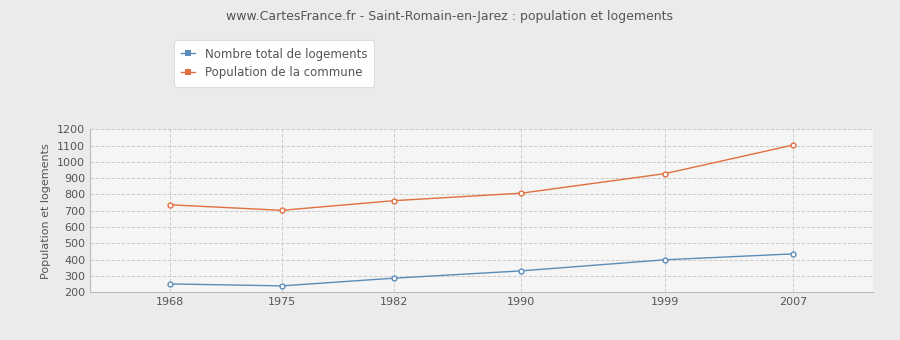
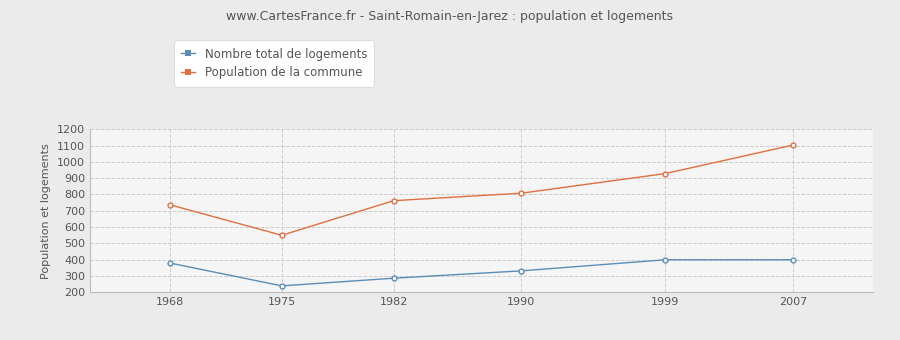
Nombre total de logements/1968: 250 -> 380
Population de la commune/1975: 700 -> 550
Nombre total de logements/2007: 440 -> 400
